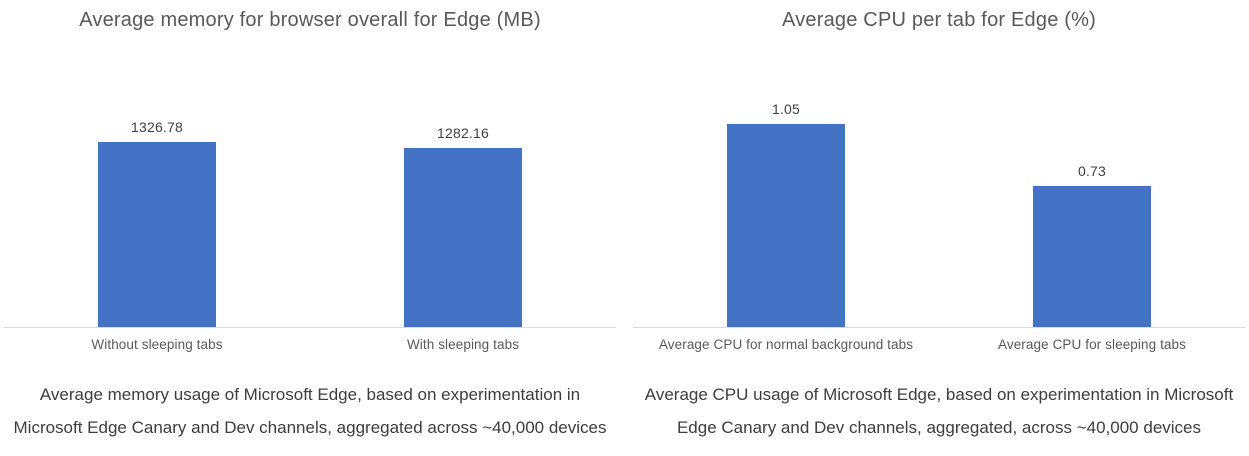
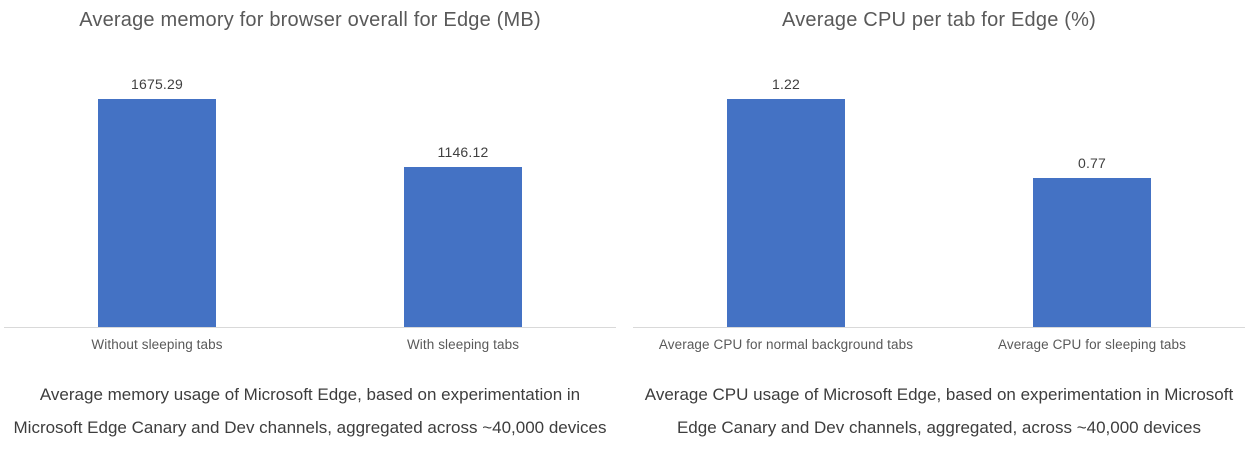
Average memory for browser overall for Edge (MB)/Without sleeping tabs: 1326.78 -> 1675.29
Average memory for browser overall for Edge (MB)/With sleeping tabs: 1282.16 -> 1146.12
Average CPU per tab for Edge (%)/Average CPU for normal background tabs: 1.05 -> 1.22
Average CPU per tab for Edge (%)/Average CPU for sleeping tabs: 0.73 -> 0.77
